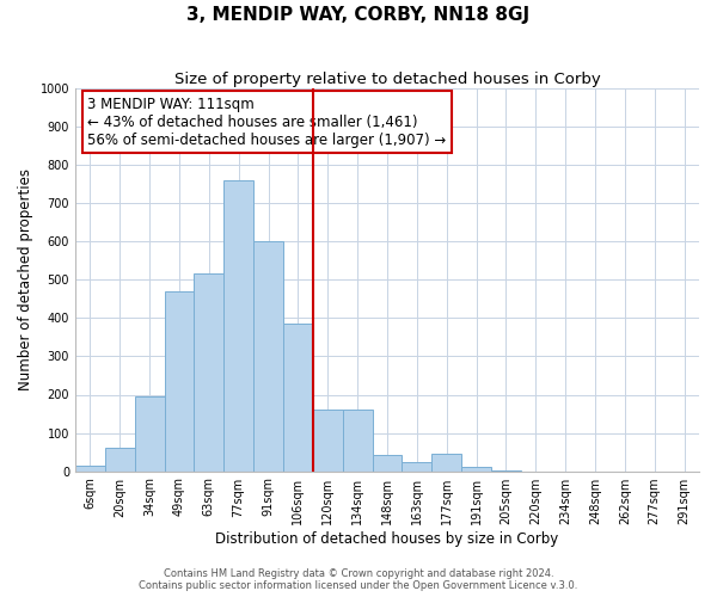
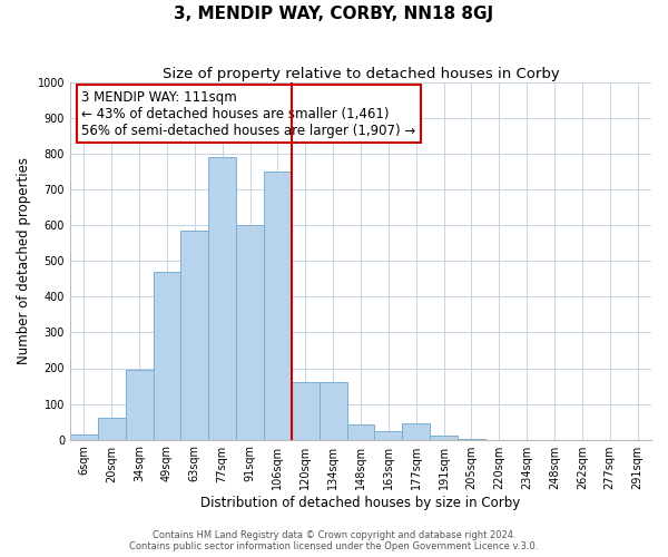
63sqm: 517 -> 585
77sqm: 760 -> 790
106sqm: 385 -> 750
